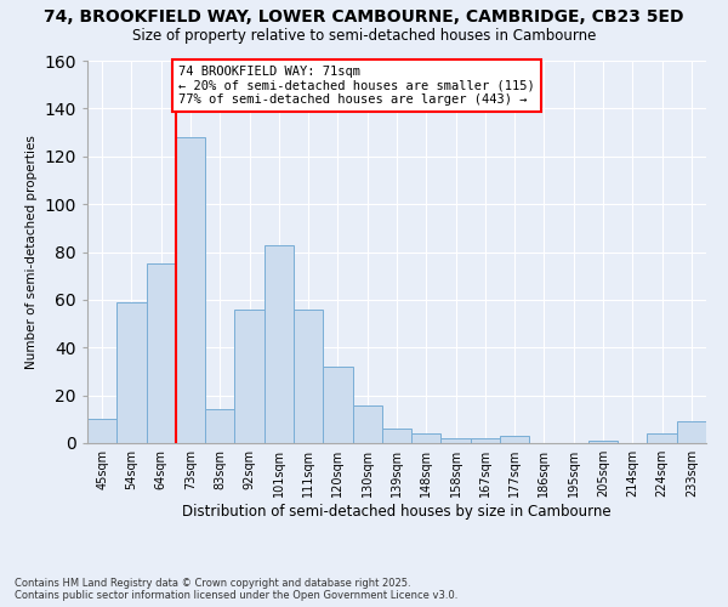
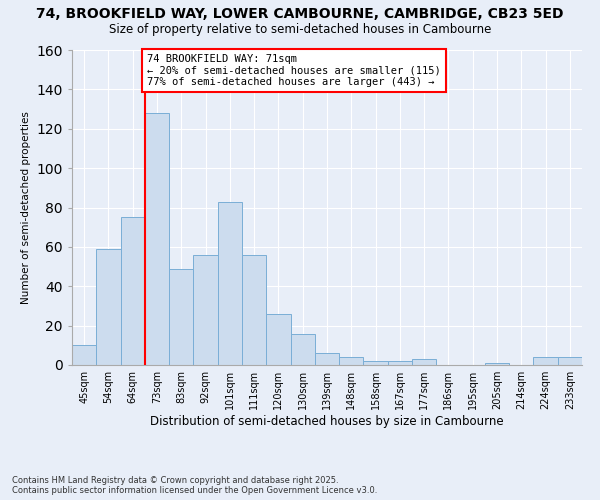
83sqm: 14 -> 49
120sqm: 32 -> 26
233sqm: 9 -> 4
